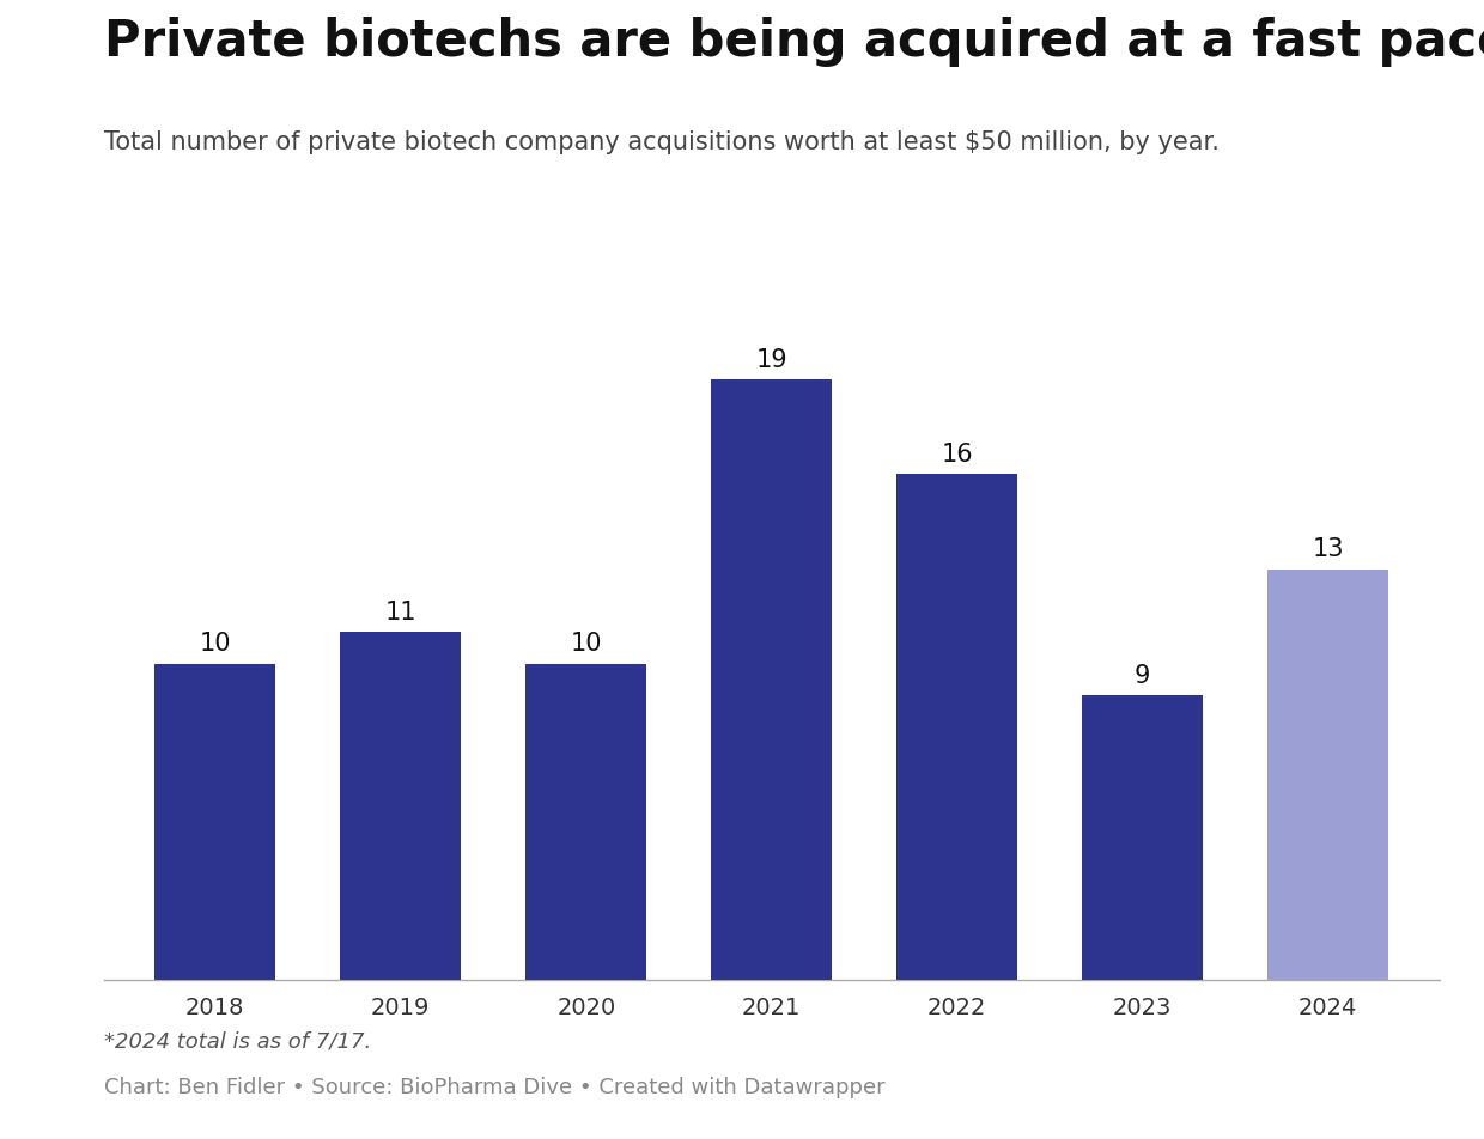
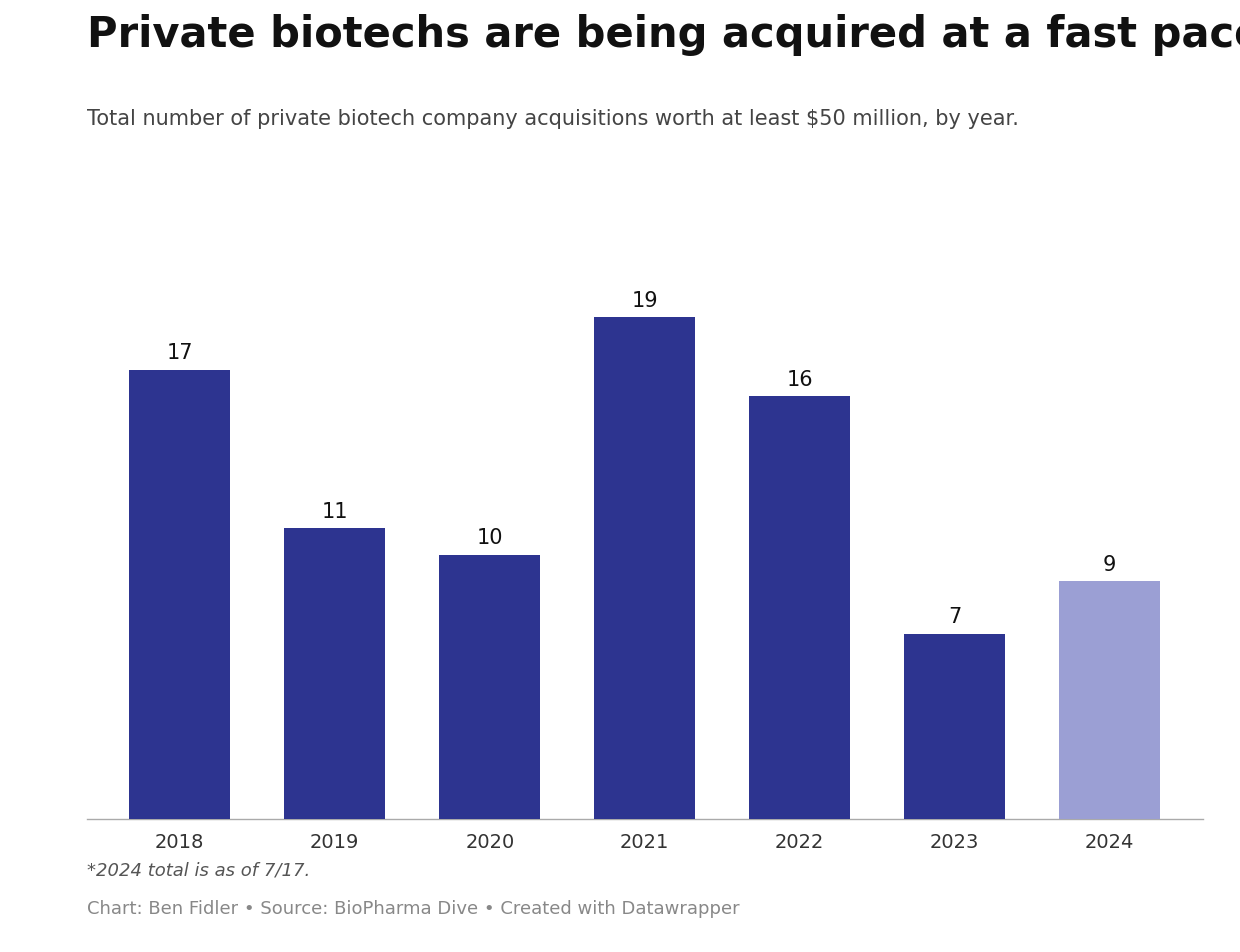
2018: 10 -> 17
2023: 9 -> 7
2024: 13 -> 9
